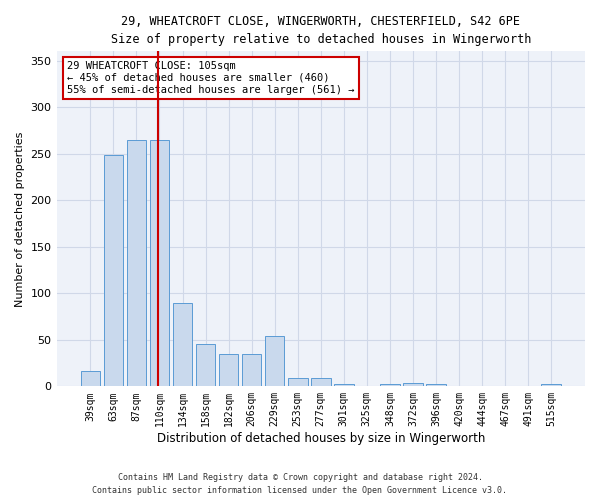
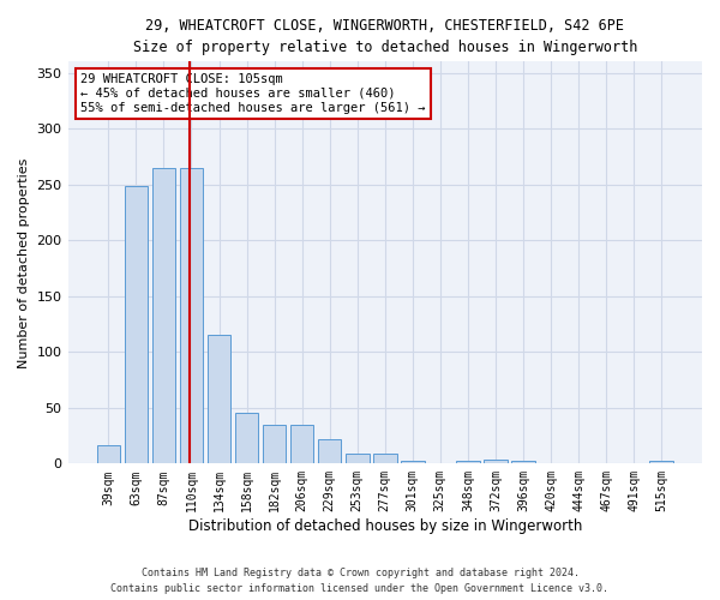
134sqm: 90 -> 115
229sqm: 54 -> 22
